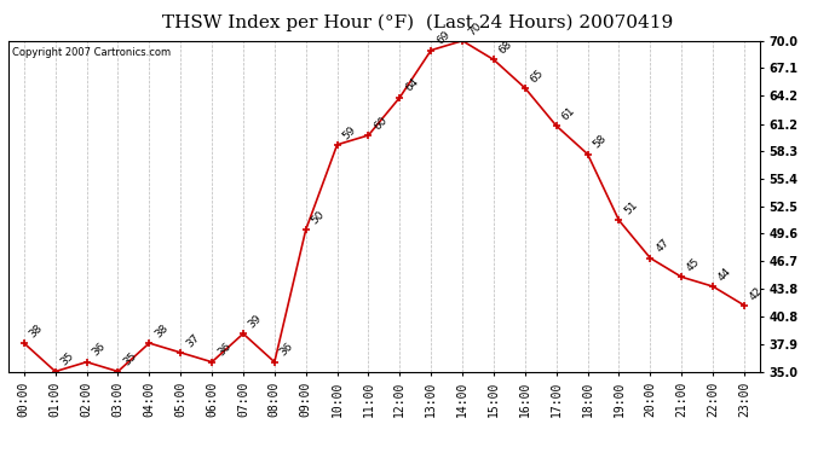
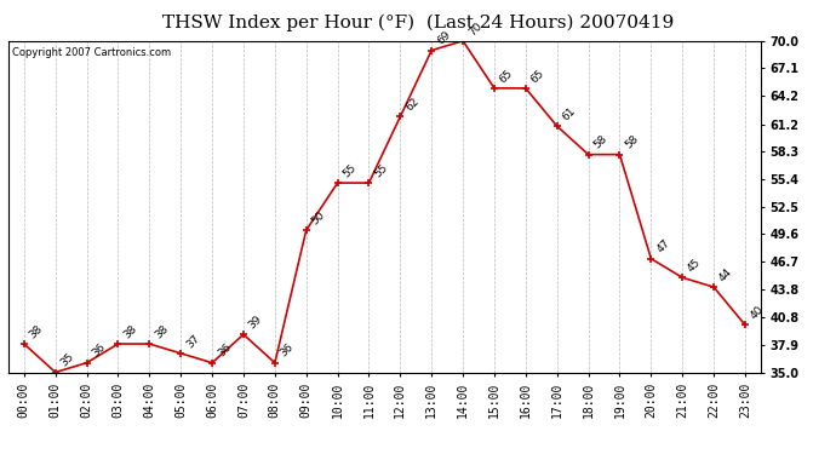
03:00: 35 -> 38
10:00: 59 -> 55
11:00: 60 -> 55
12:00: 64 -> 62
15:00: 68 -> 65
19:00: 51 -> 58
23:00: 42 -> 40
